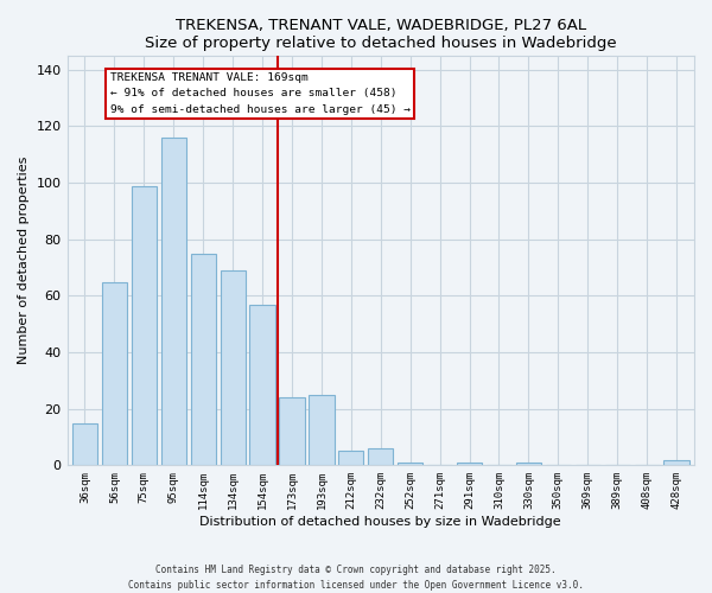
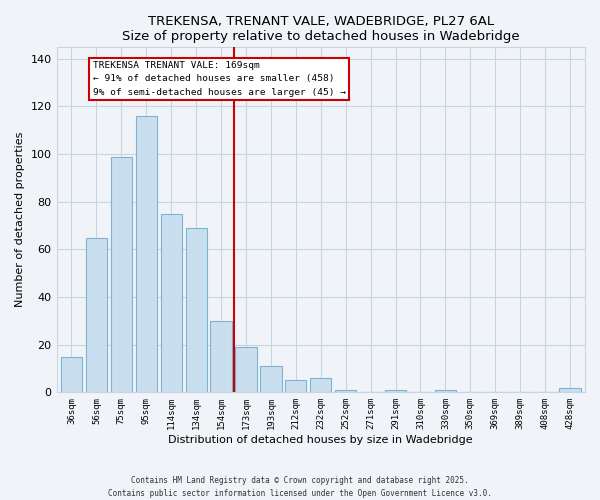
154sqm: 57 -> 30
173sqm: 24 -> 19
193sqm: 25 -> 11
